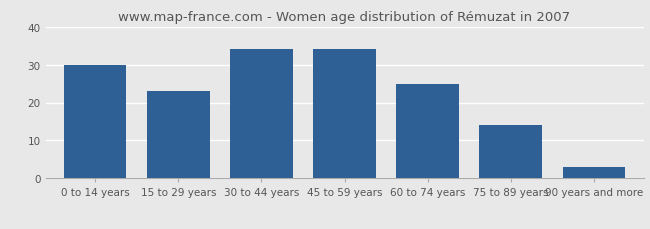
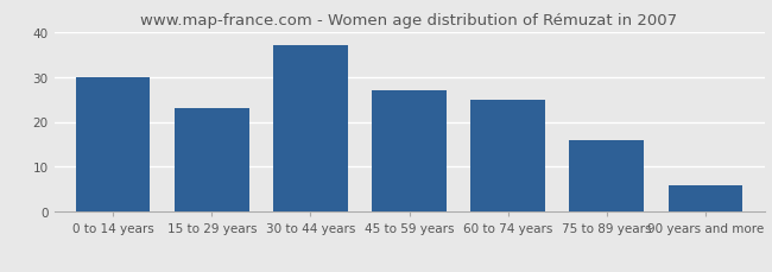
30 to 44 years: 34 -> 37
45 to 59 years: 34 -> 27
75 to 89 years: 14 -> 16
90 years and more: 3 -> 6
